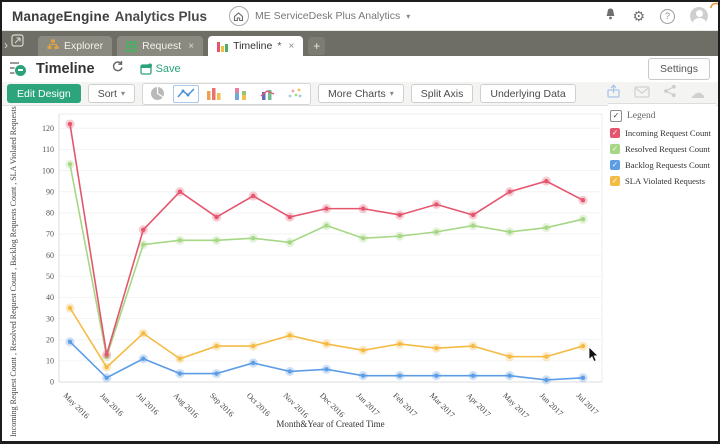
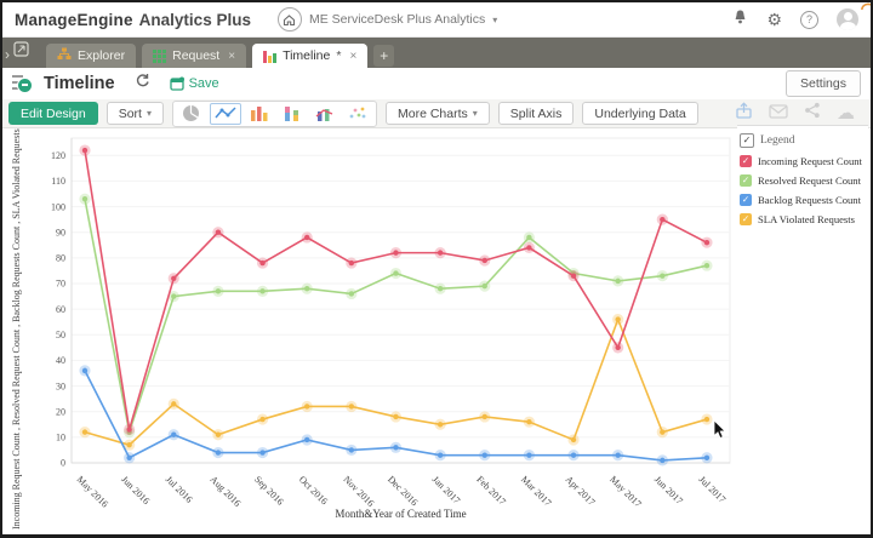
Backlog Requests Count/May 2016: 19 -> 36
SLA Violated Requests/May 2016: 35 -> 12
SLA Violated Requests/Oct 2016: 17 -> 22
Resolved Request Count/Mar 2017: 71 -> 88
Incoming Request Count/Apr 2017: 79 -> 73
SLA Violated Requests/Apr 2017: 17 -> 9
Incoming Request Count/May 2017: 90 -> 45
SLA Violated Requests/May 2017: 12 -> 56
